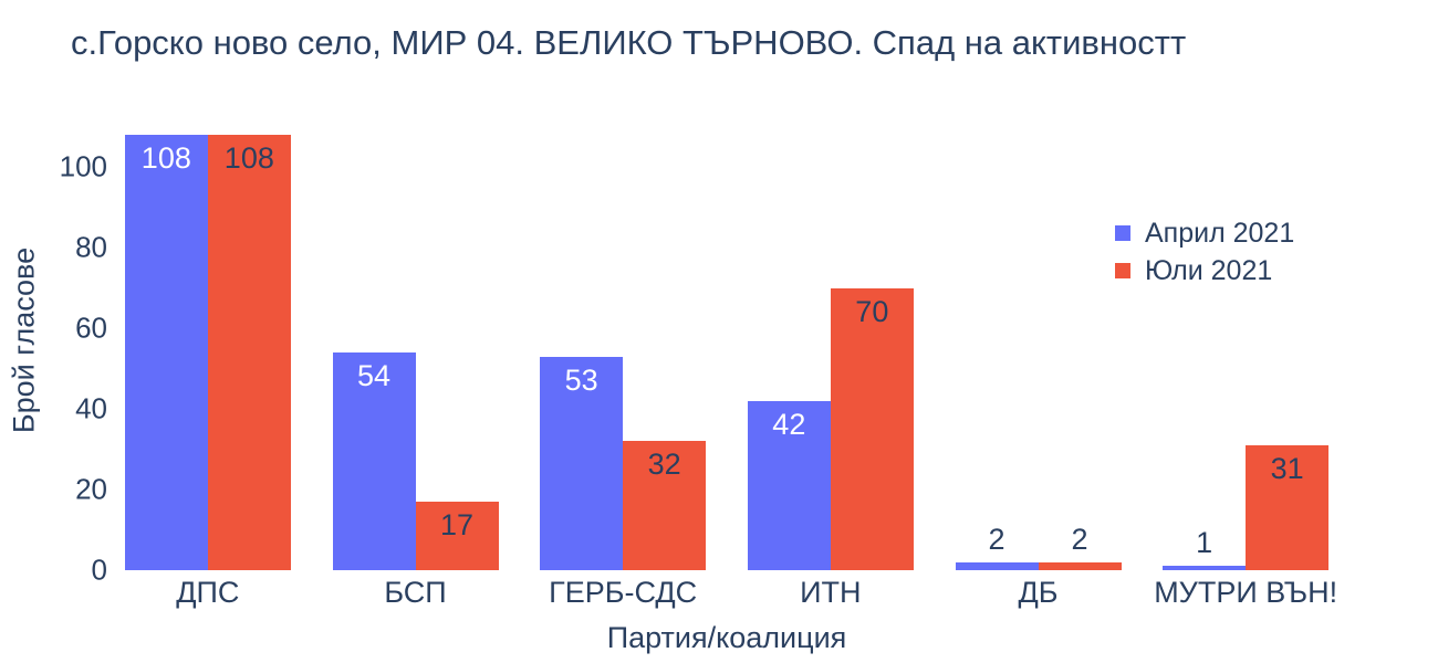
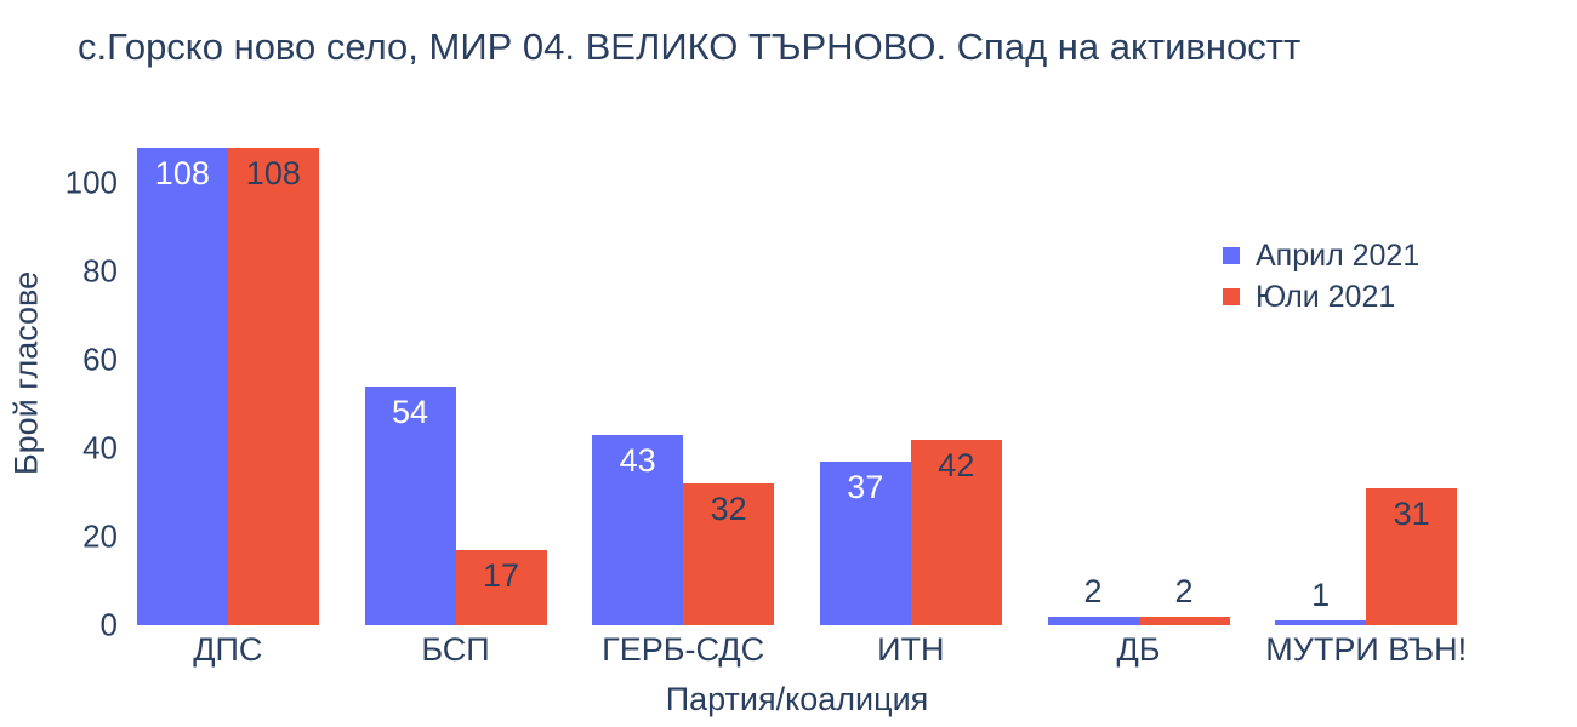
Април 2021/ГЕРБ-СДС: 53 -> 43
Април 2021/ИТН: 42 -> 37
Юли 2021/ИТН: 70 -> 42
